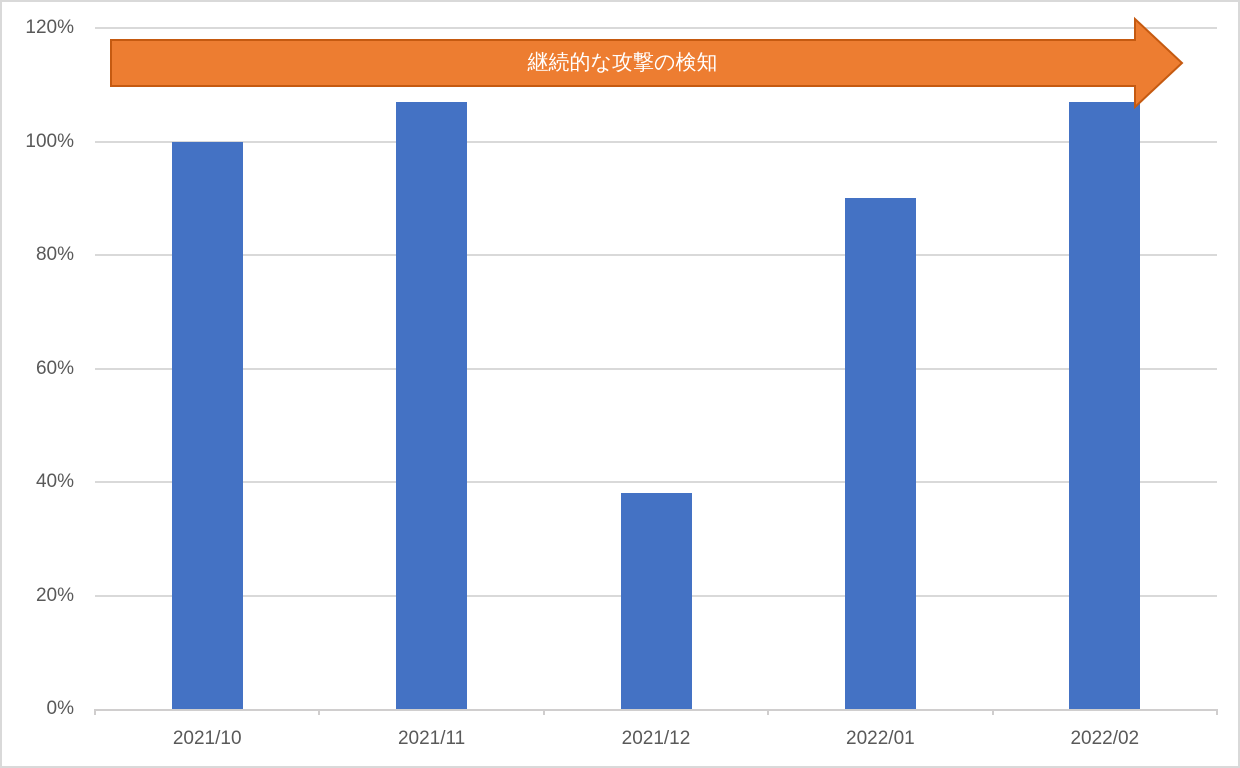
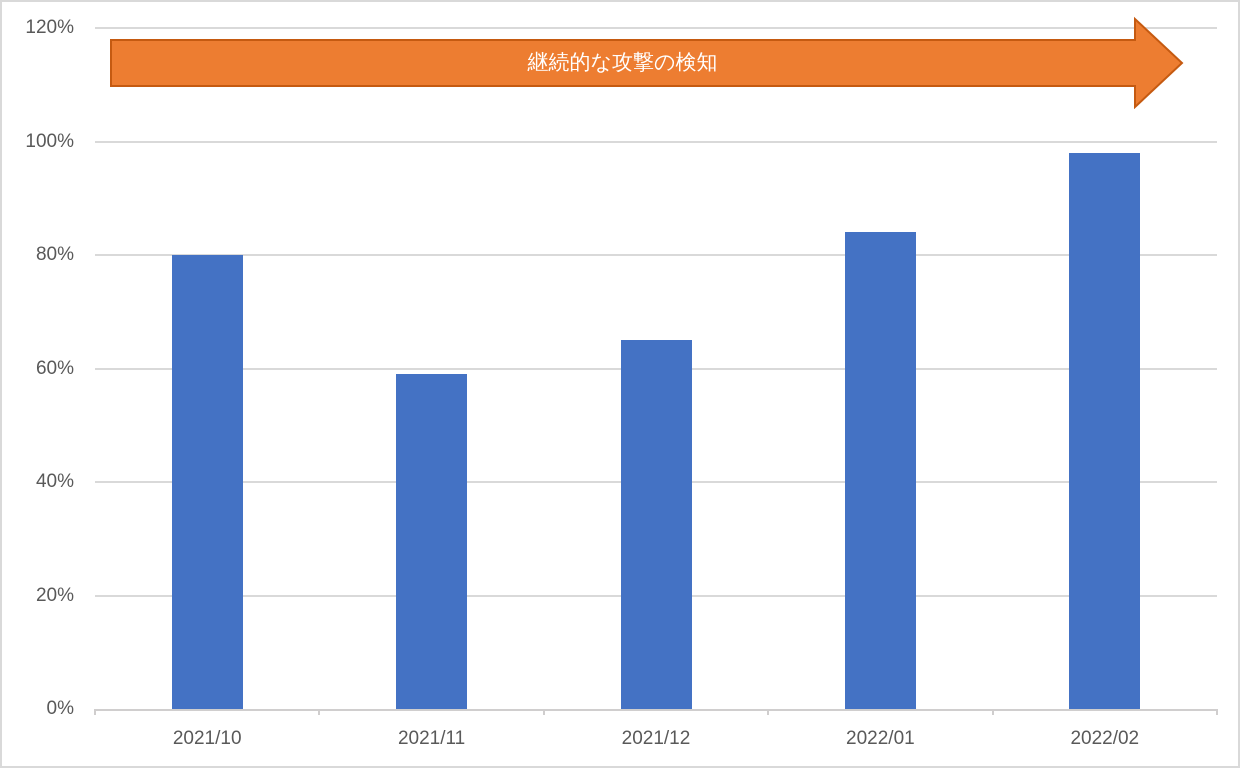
2021/10: 100% -> 80%
2021/11: 107% -> 59%
2021/12: 38% -> 65%
2022/01: 90% -> 84%
2022/02: 107% -> 98%
